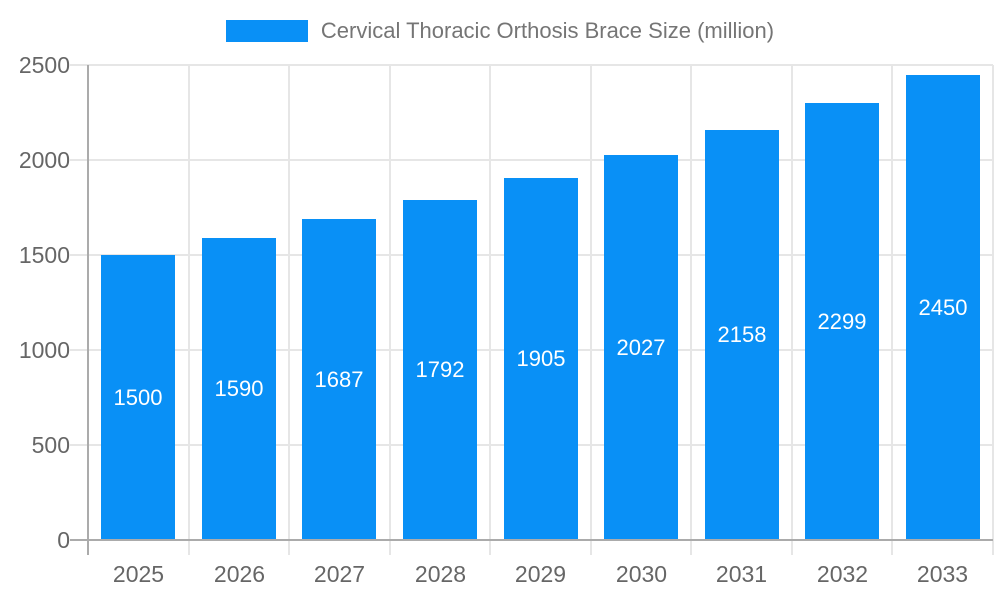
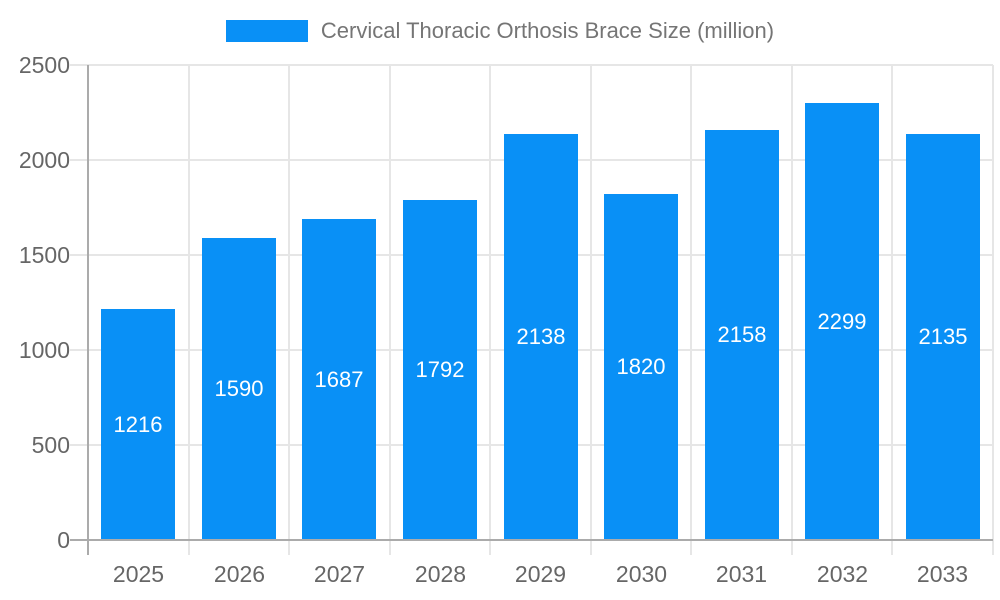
2025: 1500 -> 1216
2029: 1905 -> 2138
2030: 2027 -> 1820
2033: 2450 -> 2135
